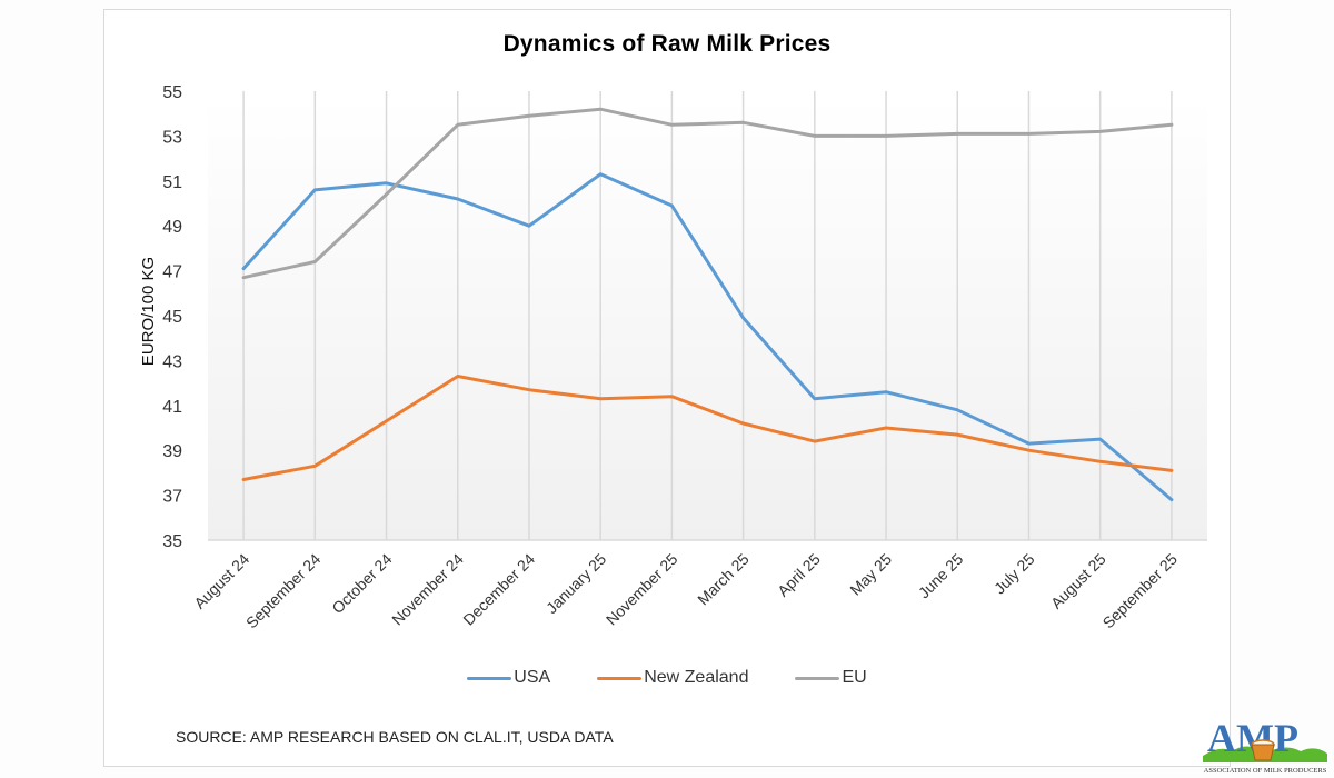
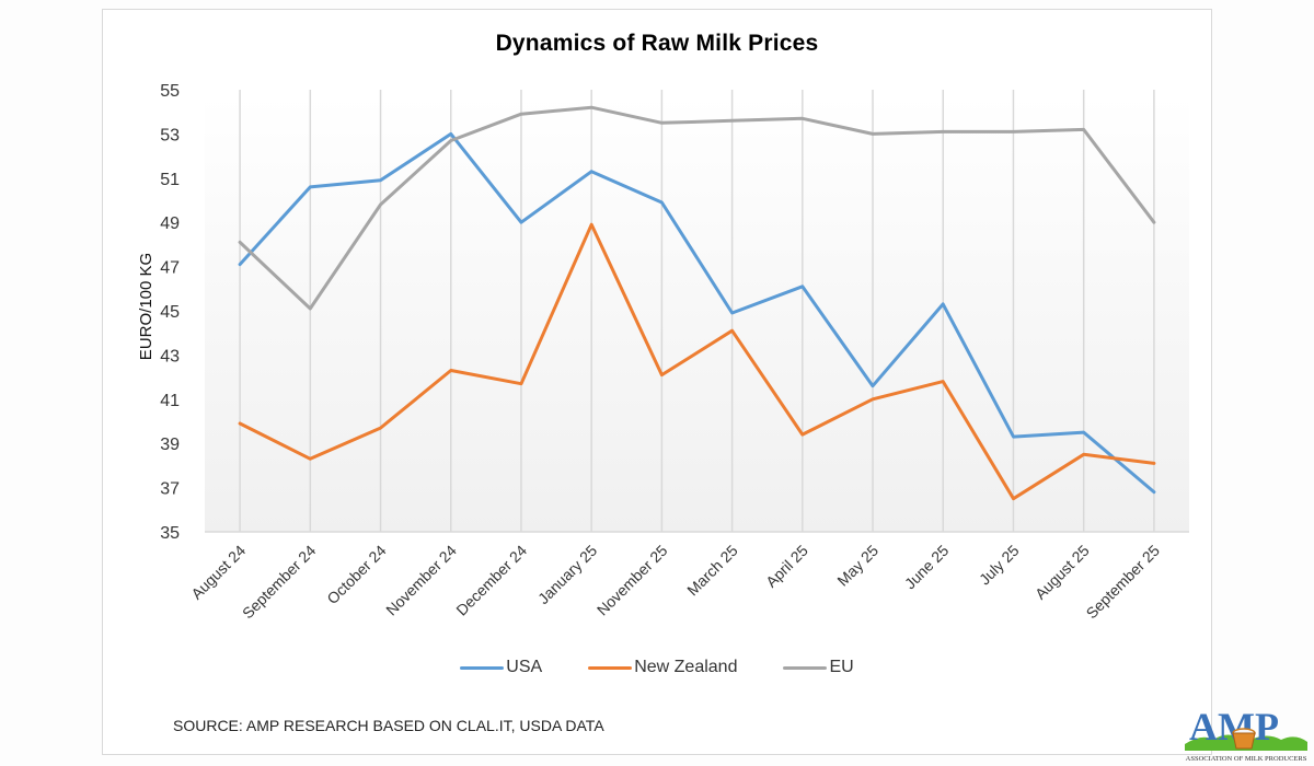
New Zealand/August 24: 37.7 -> 39.9
EU/August 24: 46.7 -> 48.1
EU/September 24: 47.4 -> 45.1
New Zealand/October 24: 40.3 -> 39.7
EU/October 24: 50.4 -> 49.8
USA/November 24: 50.2 -> 53.0
EU/November 24: 53.5 -> 52.7
New Zealand/January 25: 41.3 -> 48.9
New Zealand/November 25: 41.4 -> 42.1
New Zealand/March 25: 40.2 -> 44.1
USA/April 25: 41.3 -> 46.1
EU/April 25: 53.0 -> 53.7
New Zealand/May 25: 40.0 -> 41.0
USA/June 25: 40.8 -> 45.3
New Zealand/June 25: 39.7 -> 41.8
New Zealand/July 25: 39.0 -> 36.5
EU/September 25: 53.5 -> 49.0
